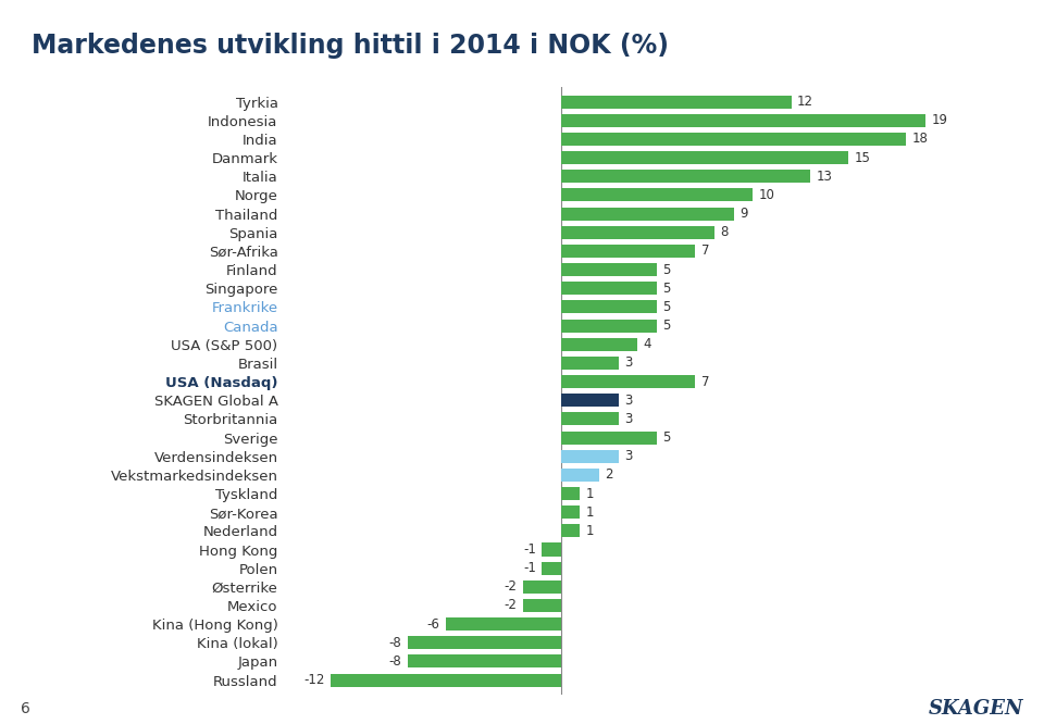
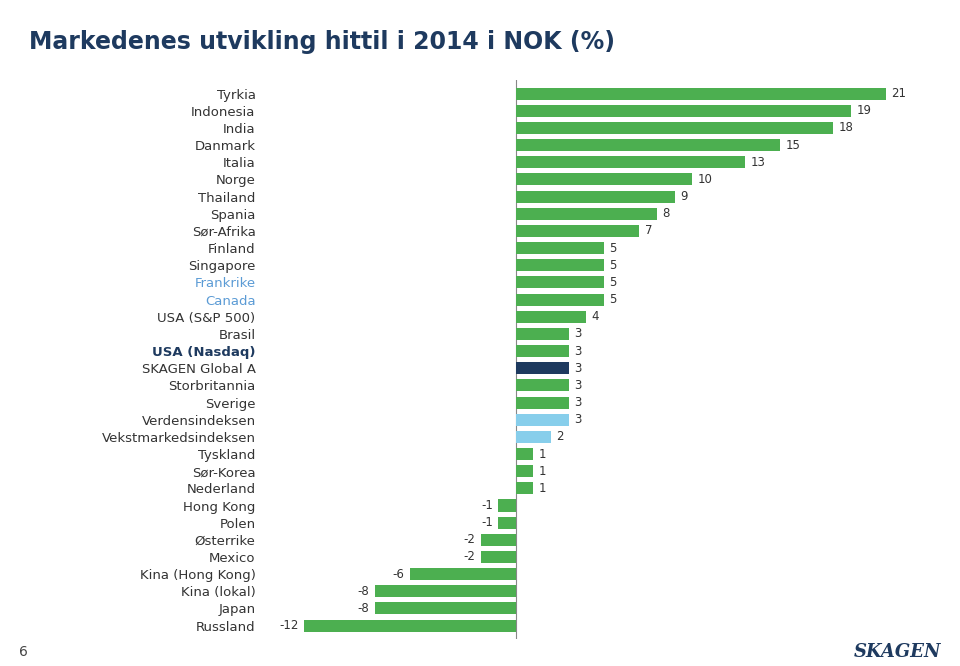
Tyrkia: 12 -> 21
USA (Nasdaq): 7 -> 3
Sverige: 5 -> 3
